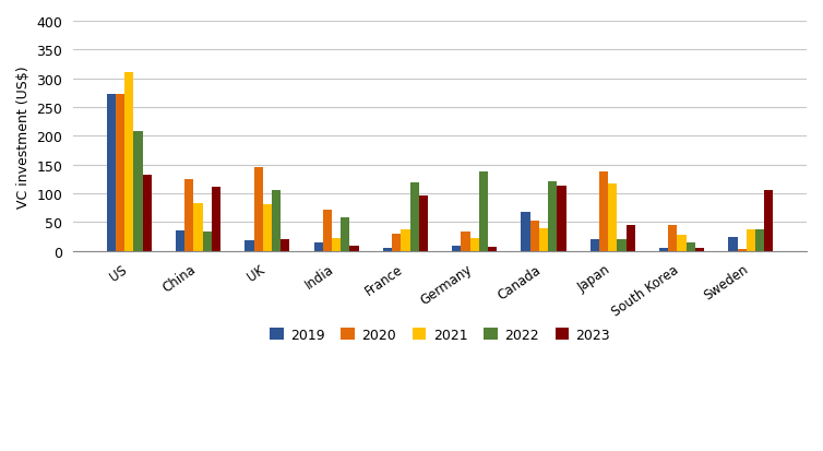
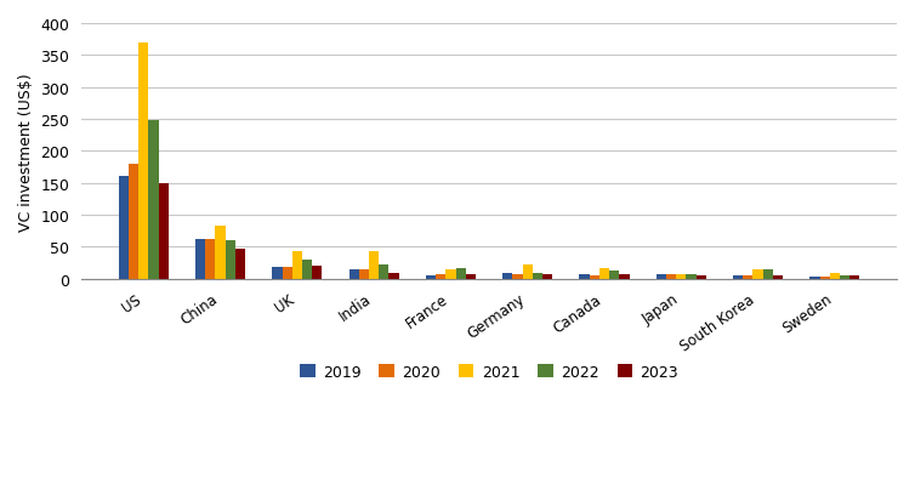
2019/US: 272 -> 160
2020/US: 272 -> 180
2021/US: 310 -> 370
2022/US: 208 -> 248
2023/US: 132 -> 150
2019/China: 36 -> 63
2020/China: 124 -> 62
2022/China: 34 -> 60
2023/China: 112 -> 48
2020/UK: 146 -> 18
2021/UK: 82 -> 43
2022/UK: 106 -> 30
2020/India: 72 -> 15
2021/India: 22 -> 43
2022/India: 58 -> 23
2020/France: 30 -> 7
2021/France: 38 -> 14
2022/France: 120 -> 16
2023/France: 96 -> 8
2020/Germany: 34 -> 8
2022/Germany: 138 -> 10
2019/Canada: 68 -> 7
2020/Canada: 52 -> 6
2021/Canada: 40 -> 16
2022/Canada: 122 -> 12
2023/Canada: 114 -> 7
2019/Japan: 20 -> 7
2020/Japan: 138 -> 7
2021/Japan: 118 -> 8
2022/Japan: 20 -> 7
2023/Japan: 46 -> 6
2020/South Korea: 46 -> 5
2021/South Korea: 28 -> 15
2019/Sweden: 24 -> 3
2021/Sweden: 38 -> 9
2022/Sweden: 38 -> 6
2023/Sweden: 106 -> 6
